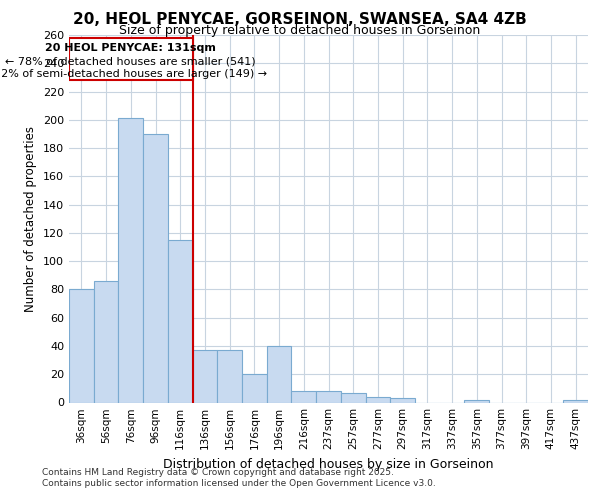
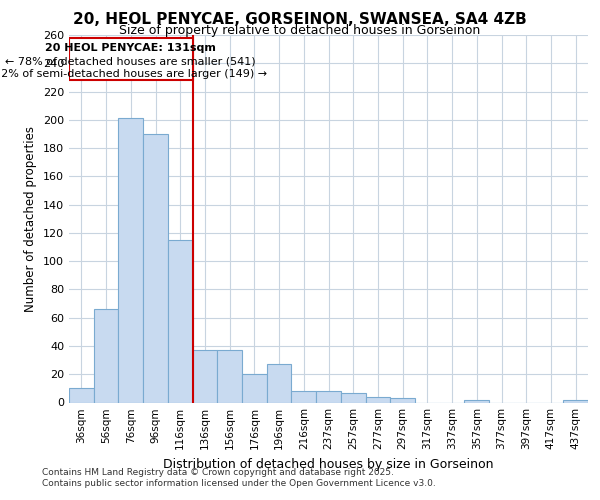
36sqm: 80 -> 10
56sqm: 86 -> 66
196sqm: 40 -> 27
